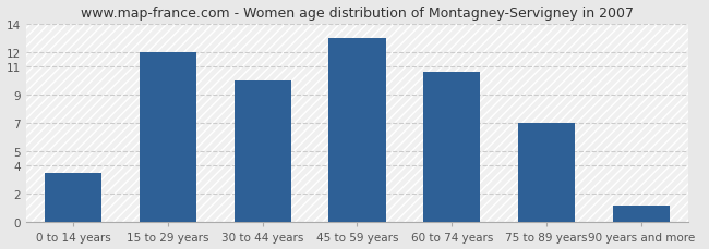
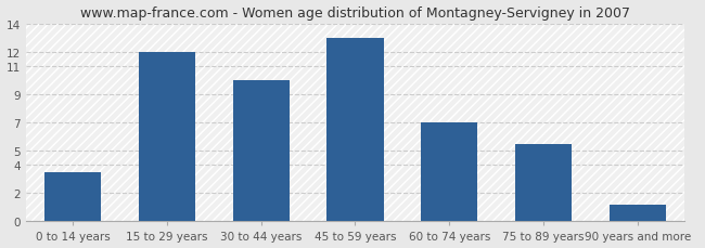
60 to 74 years: 10.6 -> 7.0
75 to 89 years: 7.0 -> 5.5
